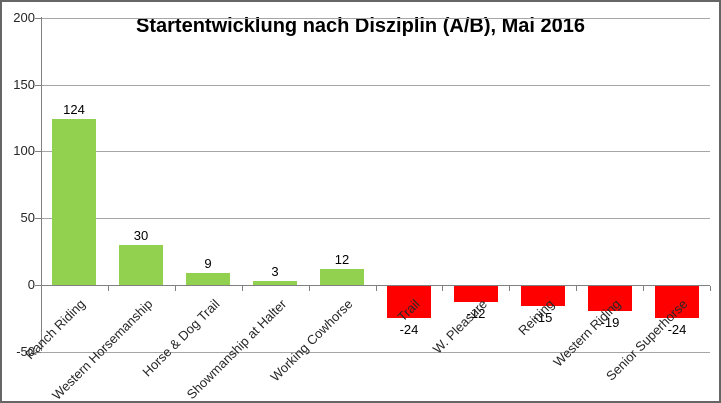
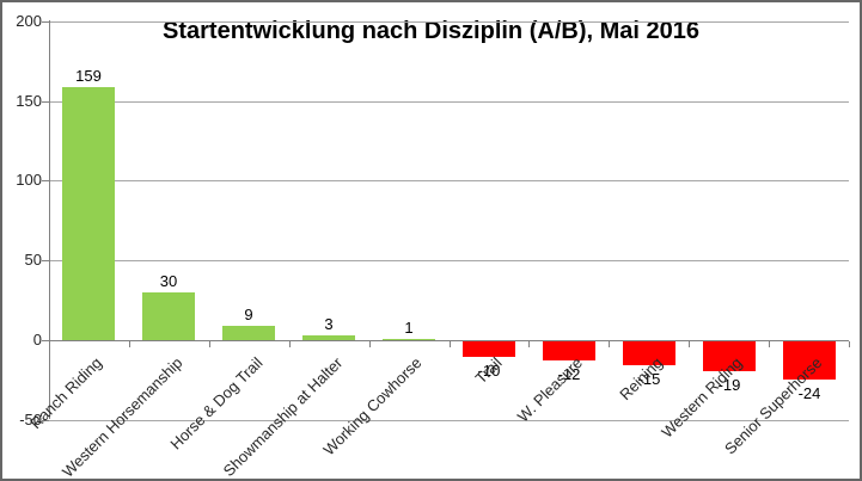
Ranch Riding: 124 -> 159
Working Cowhorse: 12 -> 1
Trail: -24 -> -10
